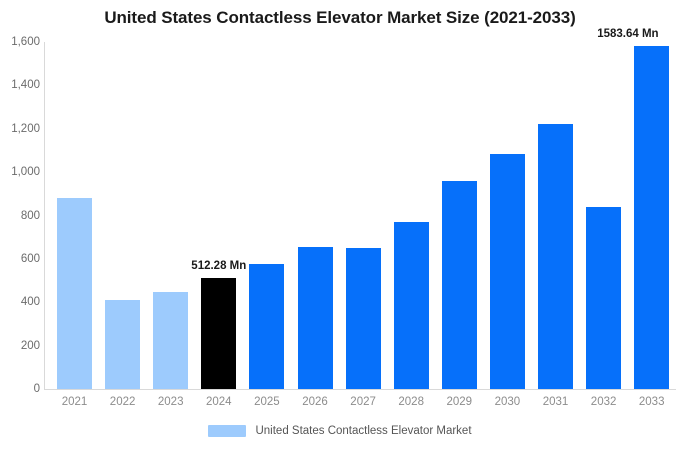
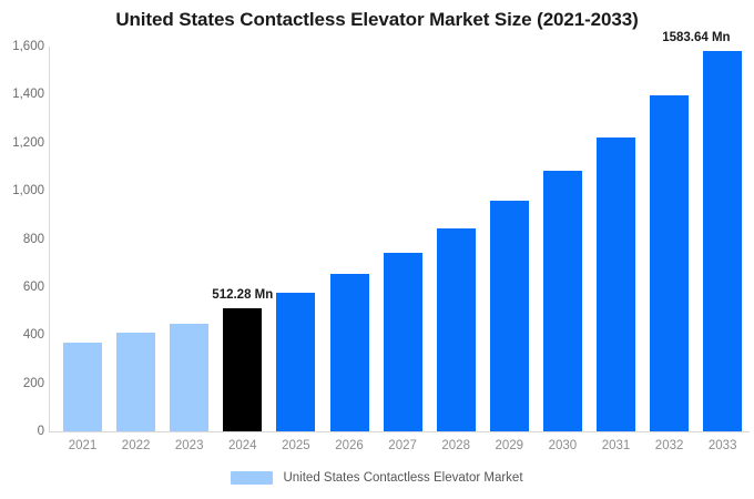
2021: 880 -> 370
2027: 650 -> 740
2028: 770 -> 840
2032: 840 -> 1400
